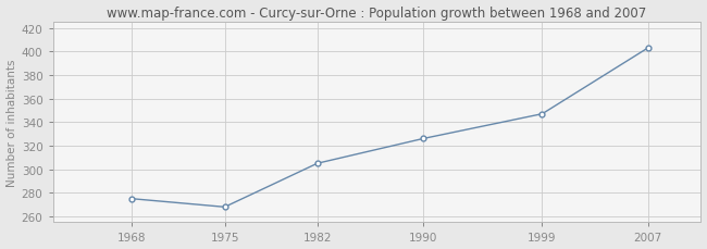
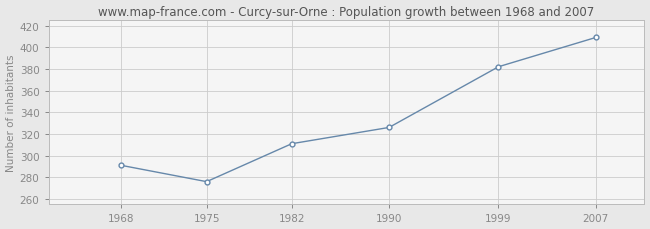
1968: 275 -> 291
1975: 268 -> 276
1982: 305 -> 311
1999: 347 -> 382
2007: 403 -> 409
